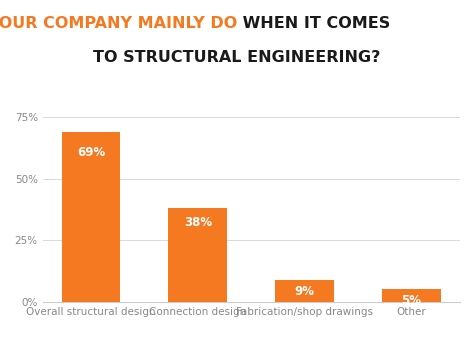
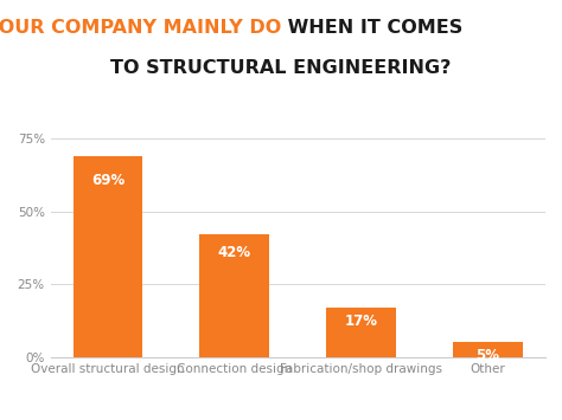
Connection design: 38% -> 42%
Fabrication/shop drawings: 9% -> 17%
